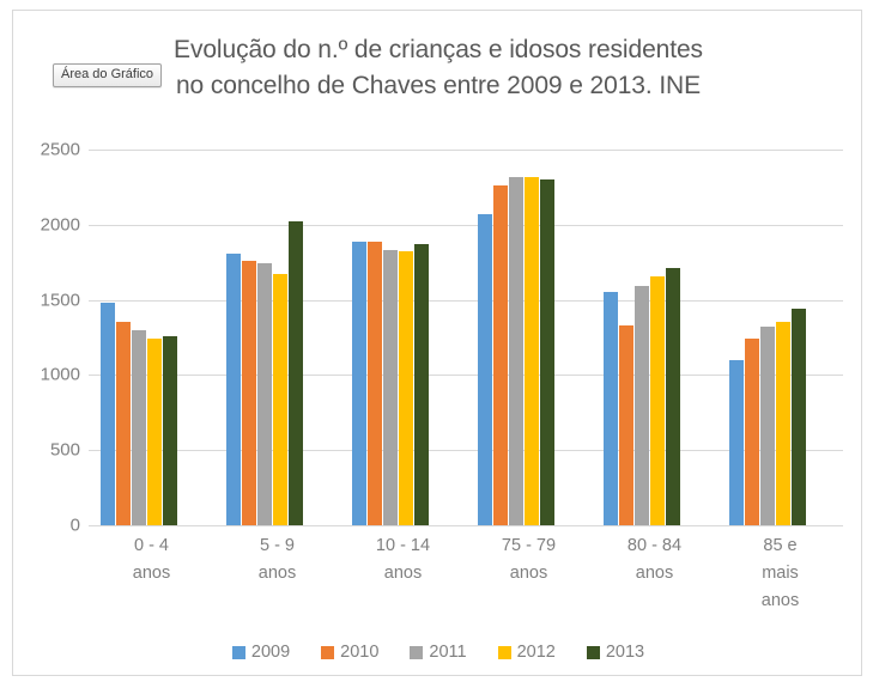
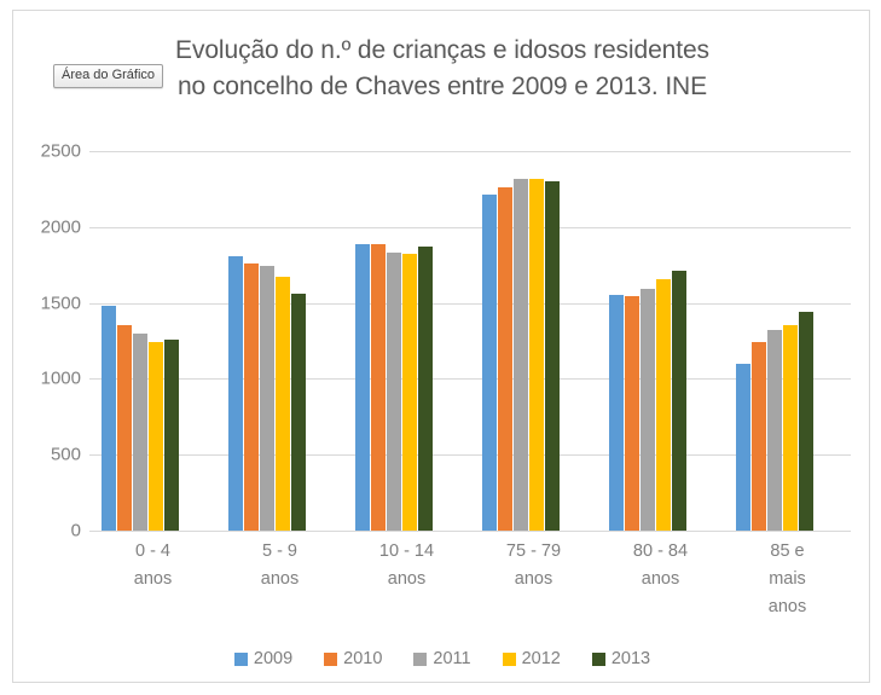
2013/5 - 9 anos: 2020 -> 1560
2009/75 - 79 anos: 2070 -> 2220
2010/80 - 84 anos: 1330 -> 1540
